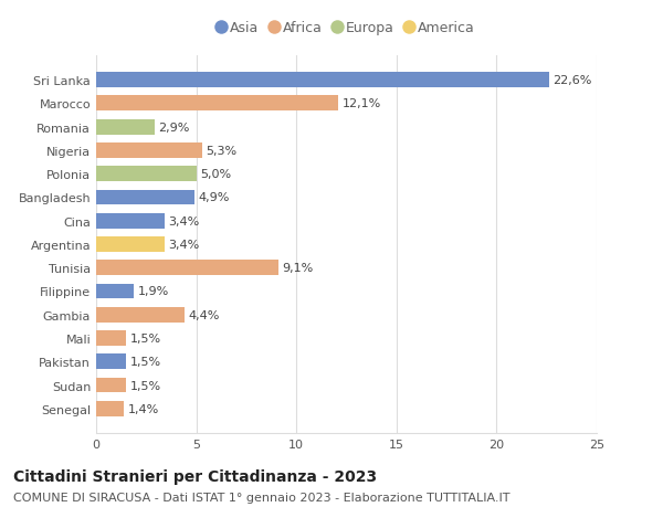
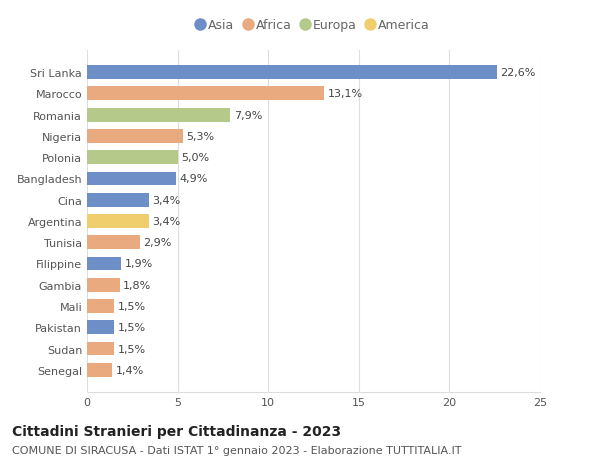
Marocco: 12,1% -> 13,1%
Romania: 2,9% -> 7,9%
Tunisia: 9,1% -> 2,9%
Gambia: 4,4% -> 1,8%
